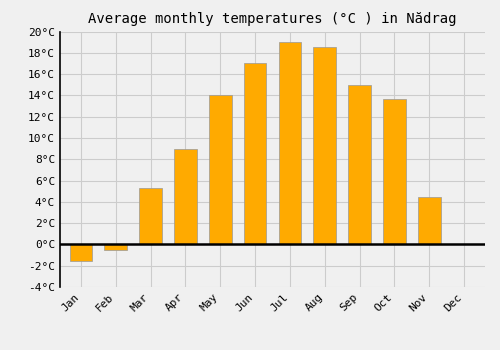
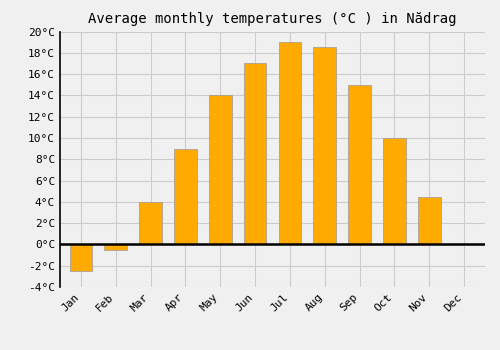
Jan: -1.6°C -> -2.5°C
Mar: 5.3°C -> 4.0°C
Oct: 13.7°C -> 10.0°C
